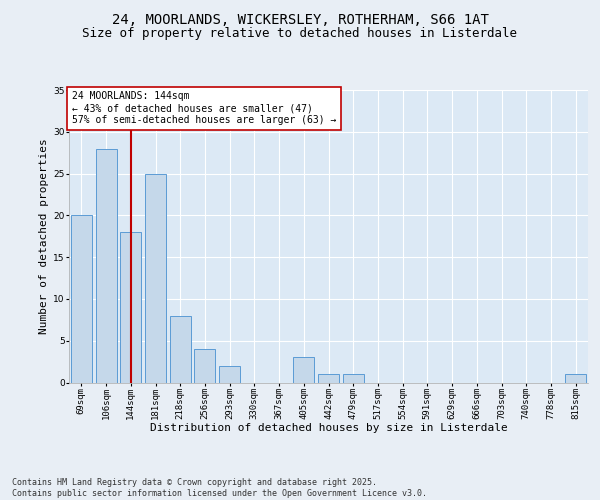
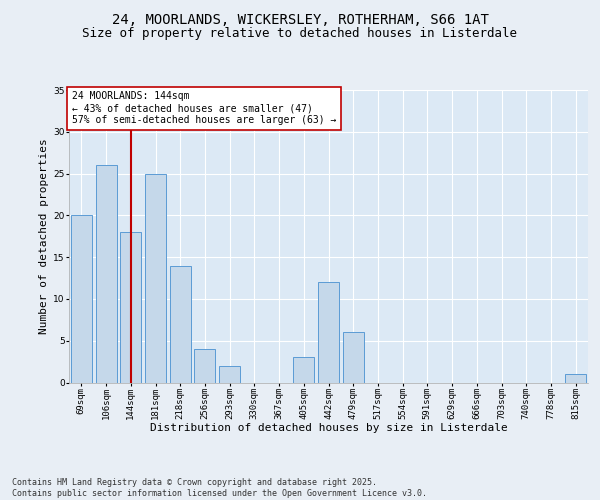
106sqm: 28 -> 26
218sqm: 8 -> 14
442sqm: 1 -> 12
479sqm: 1 -> 6
